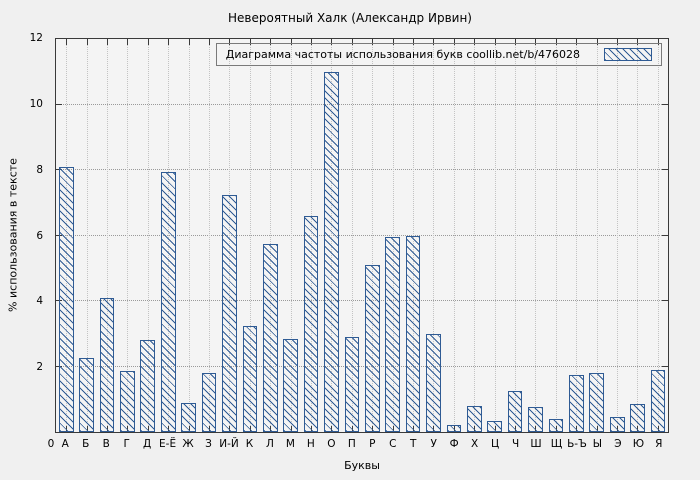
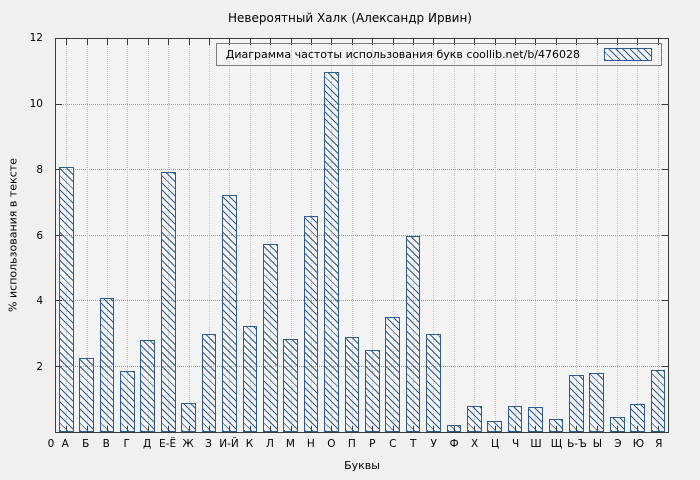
З: 1.8 -> 3.0
Р: 5.1 -> 2.5
С: 6.0 -> 3.5
Ч: 1.2 -> 0.8
